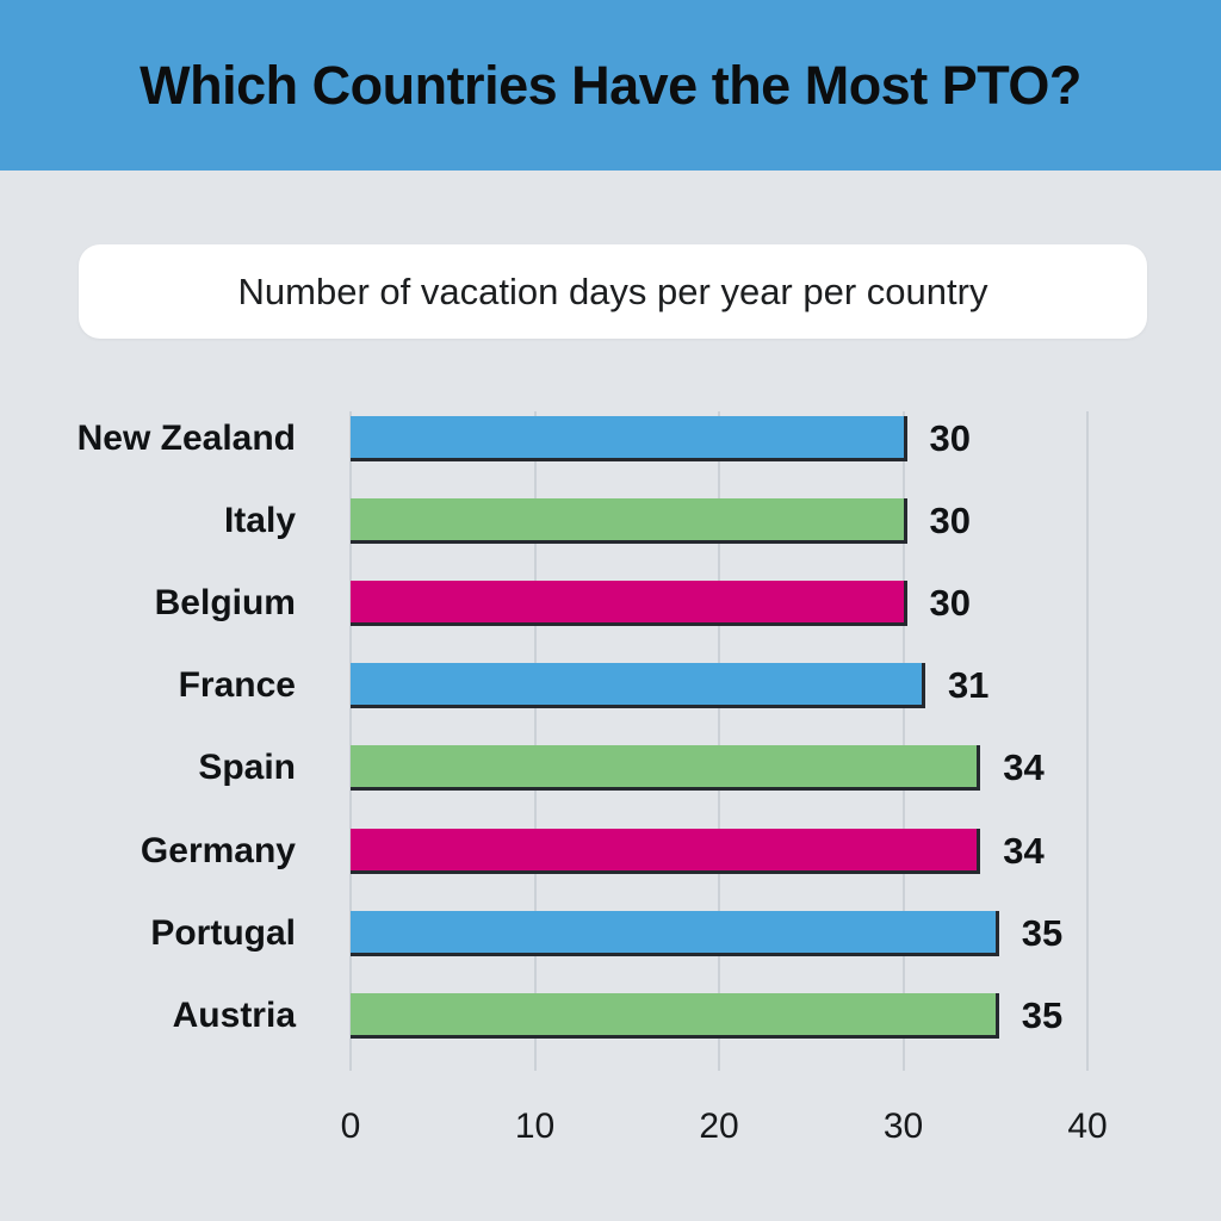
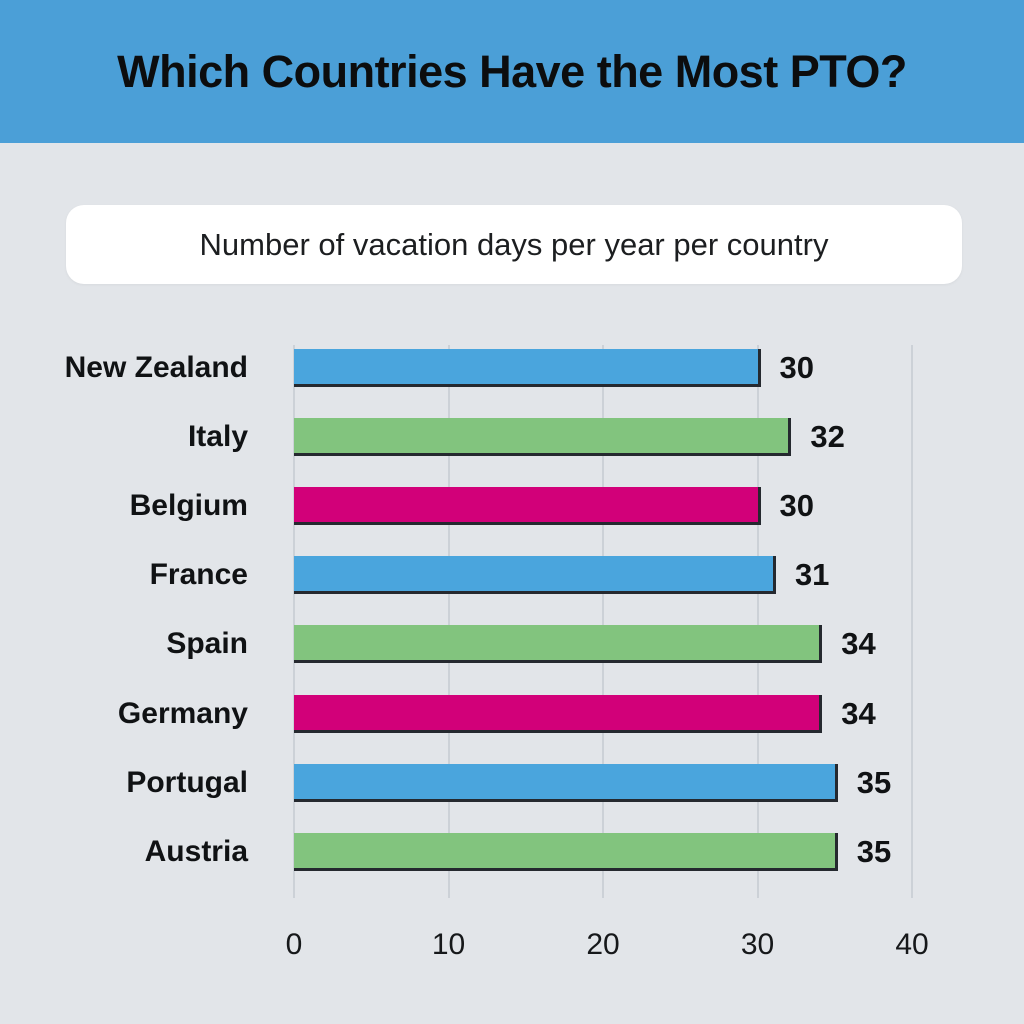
Italy: 30 -> 32
